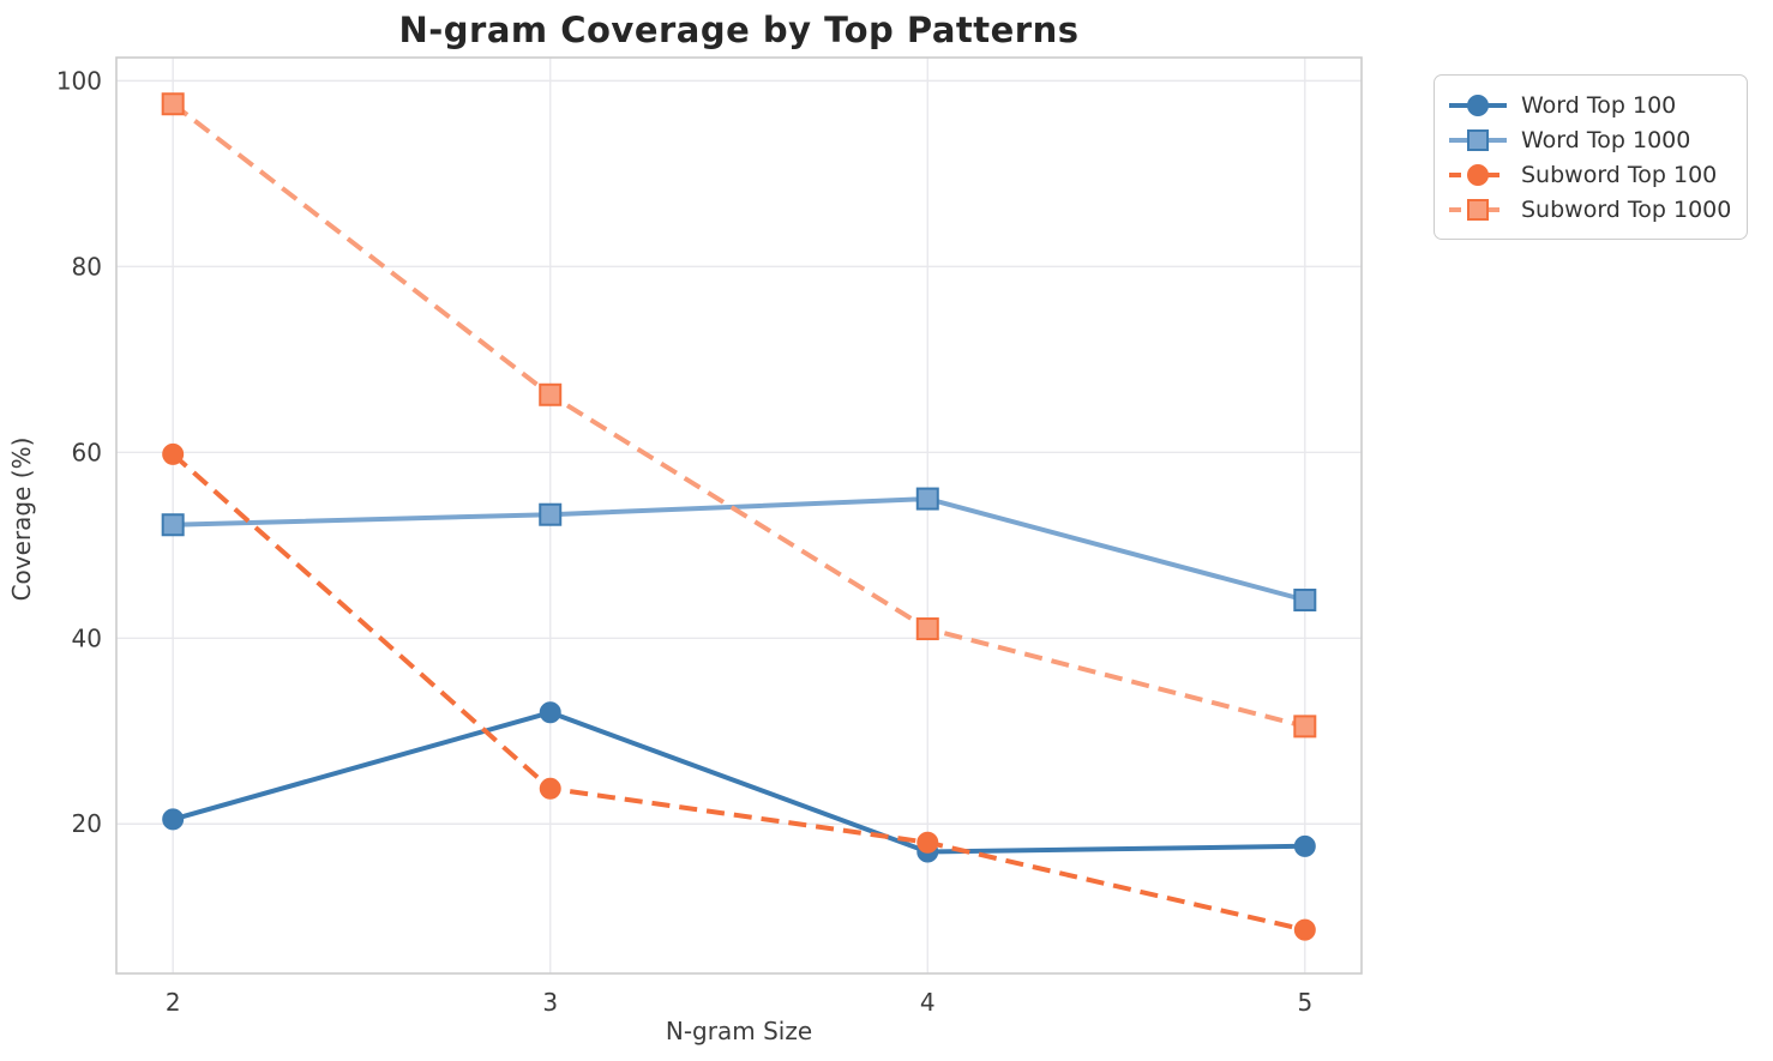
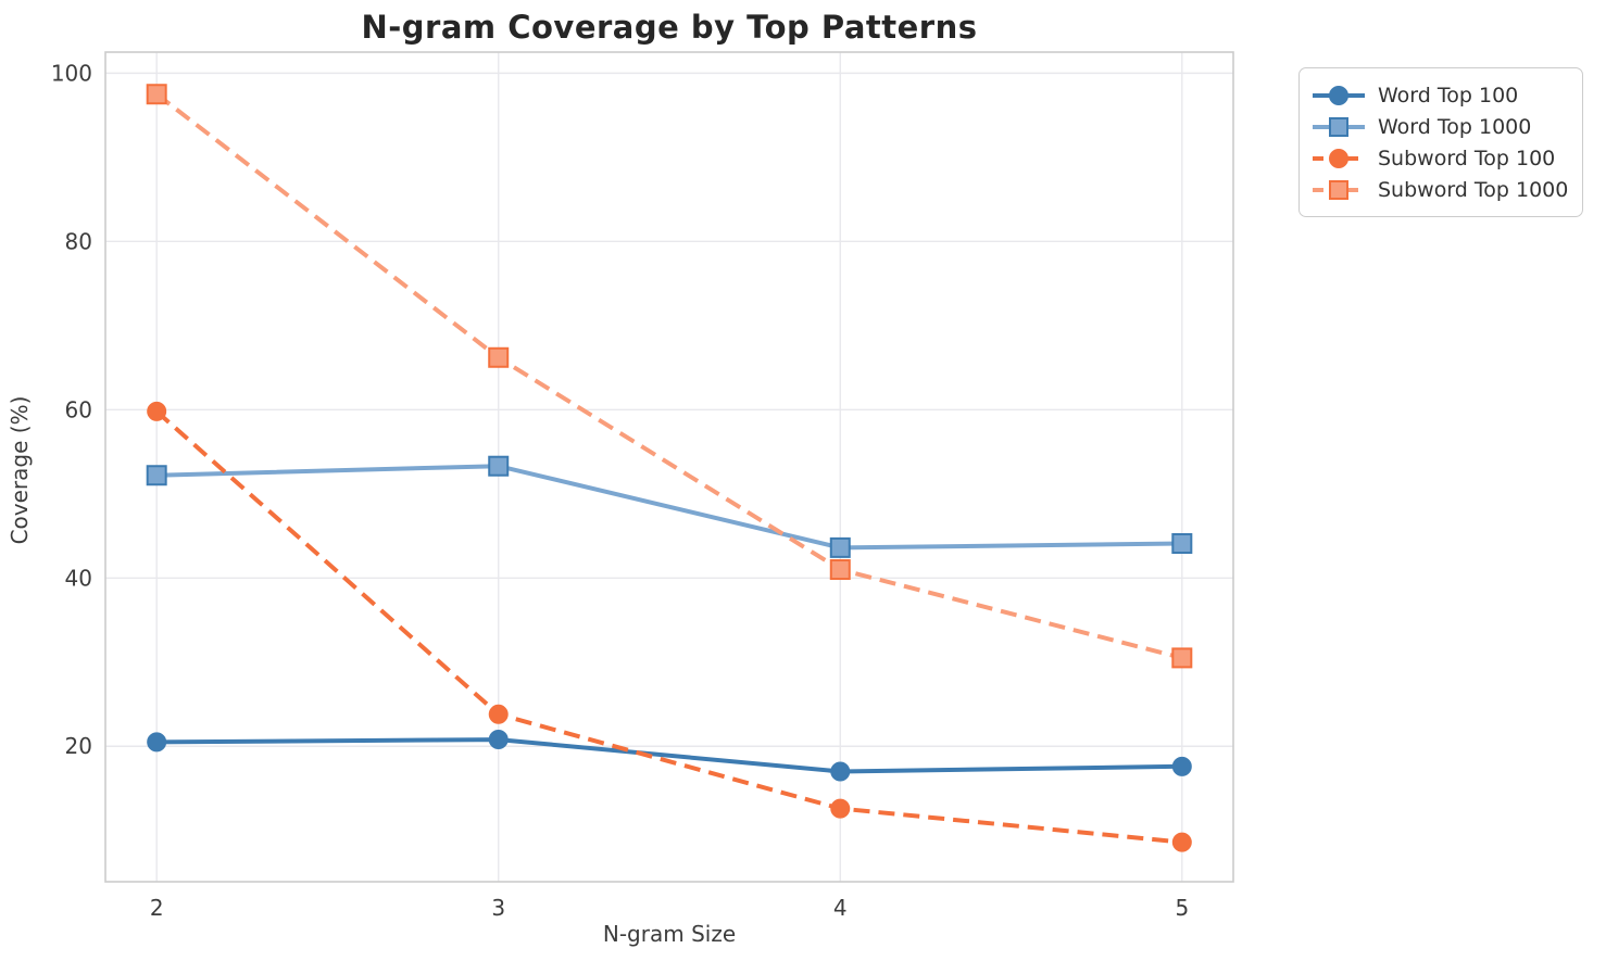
Word Top 100/3: 32 -> 21
Word Top 1000/4: 55 -> 44
Subword Top 100/4: 18 -> 13
